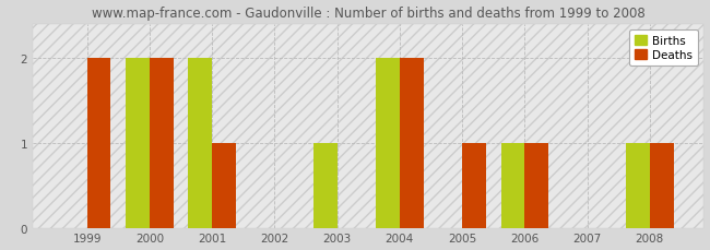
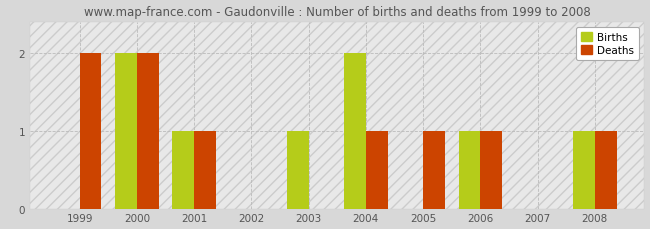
Births/2001: 2 -> 1
Deaths/2004: 2 -> 1
